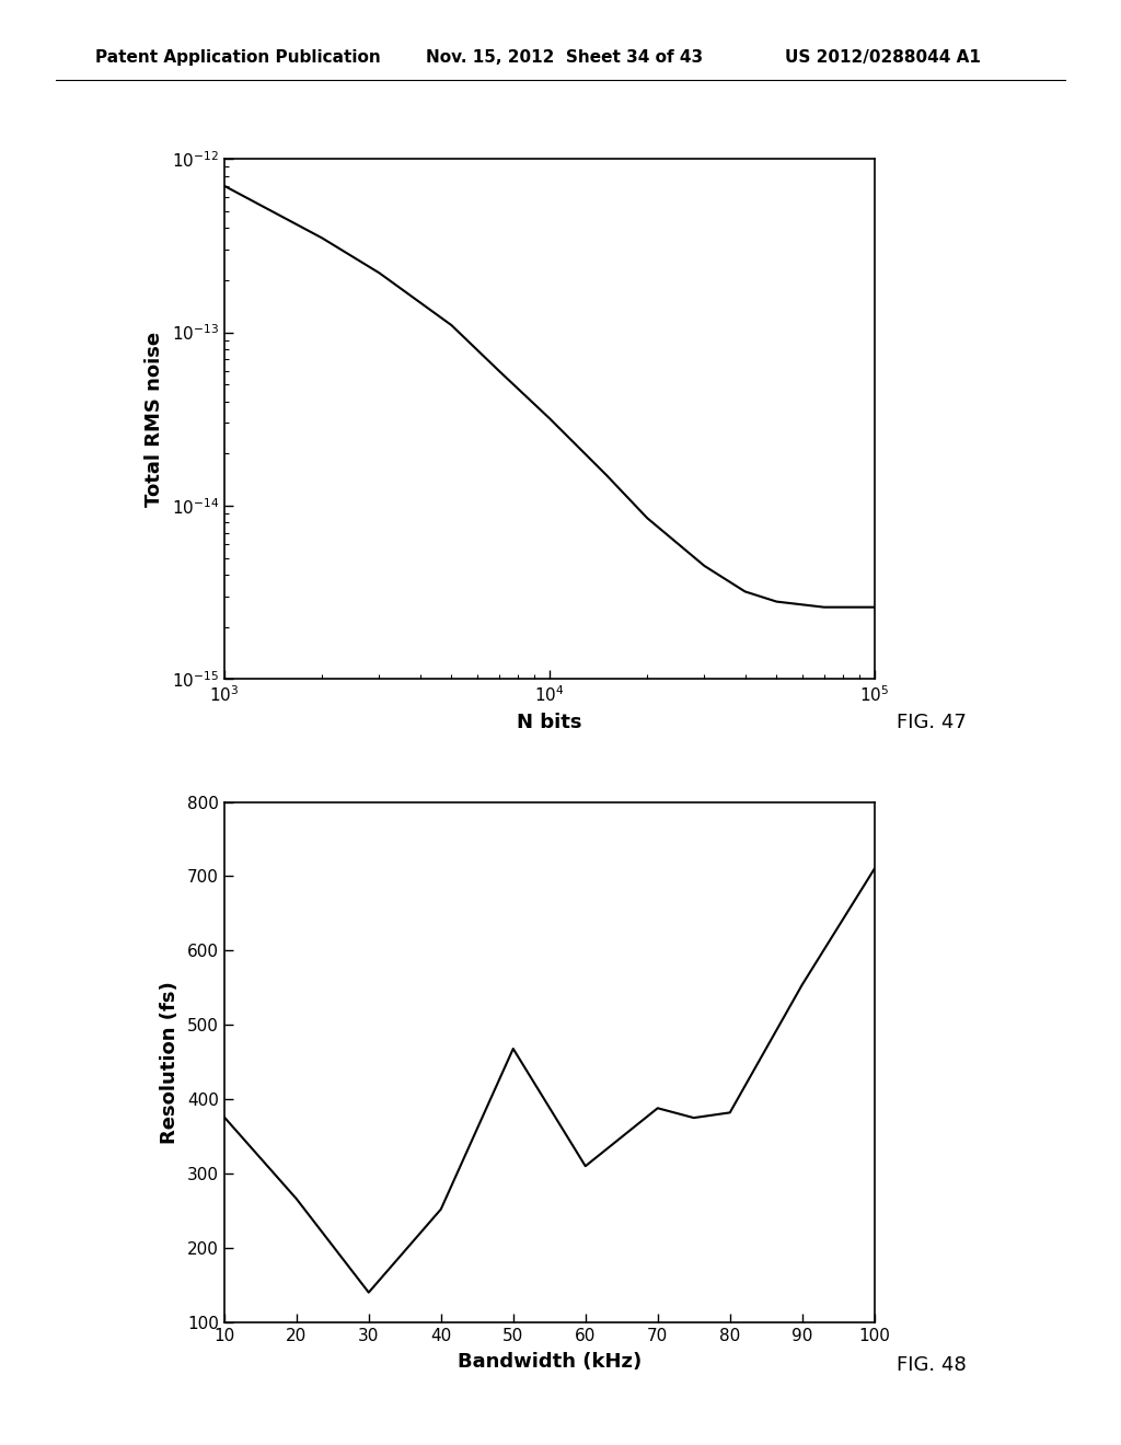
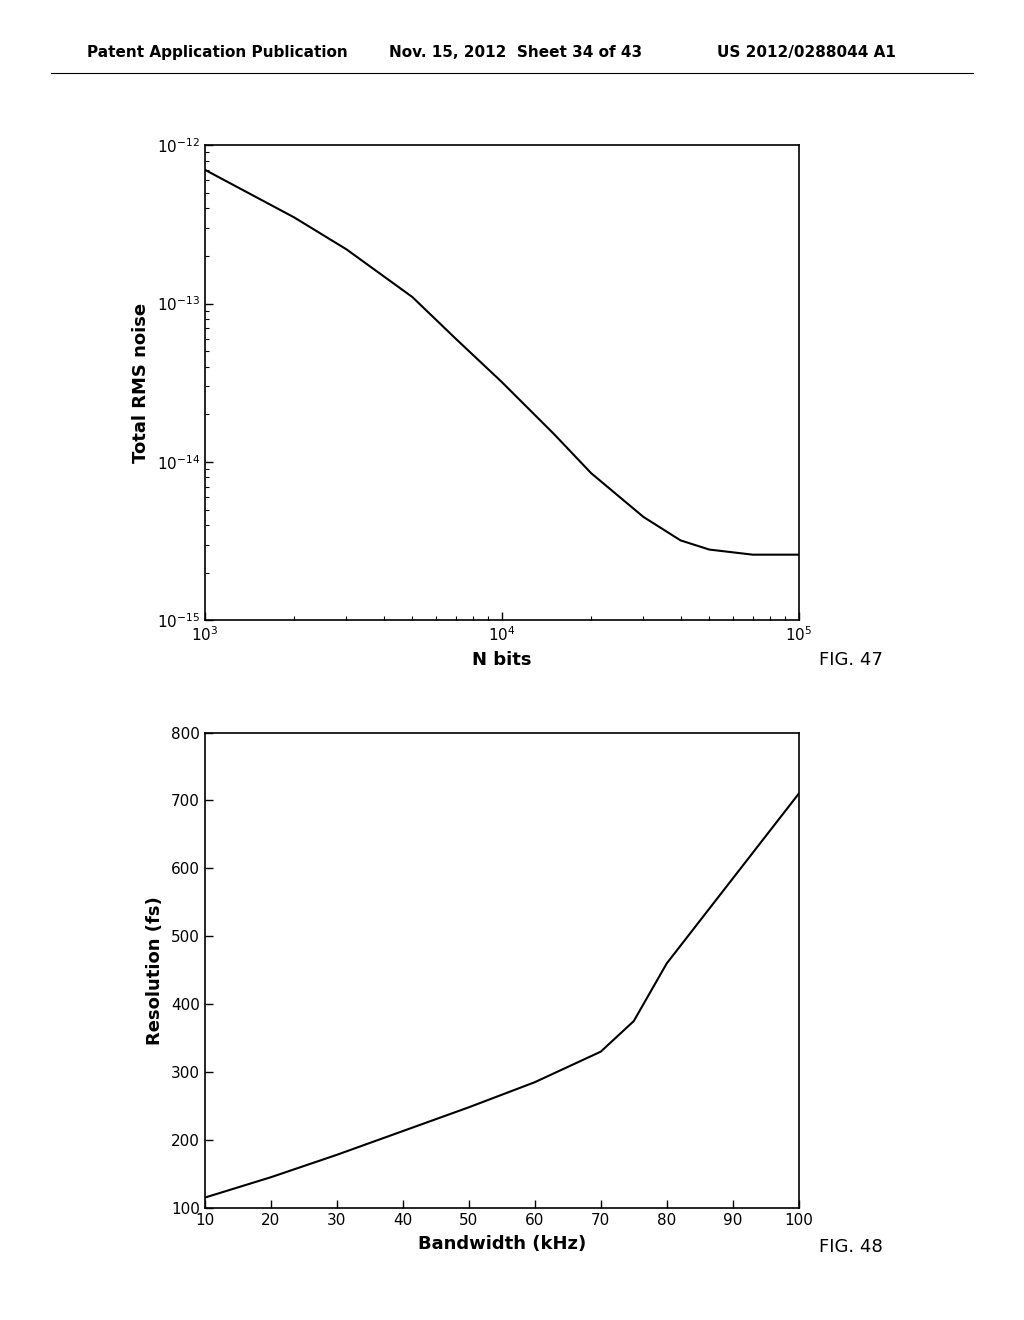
10: 376 -> 115
20: 266 -> 145
30: 140 -> 178
40: 252 -> 213
50: 468 -> 248
60: 310 -> 285
70: 388 -> 330
80: 382 -> 460
90: 554 -> 585
